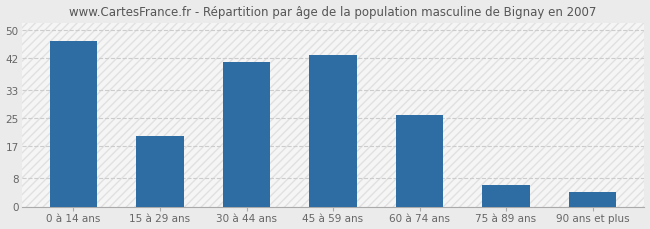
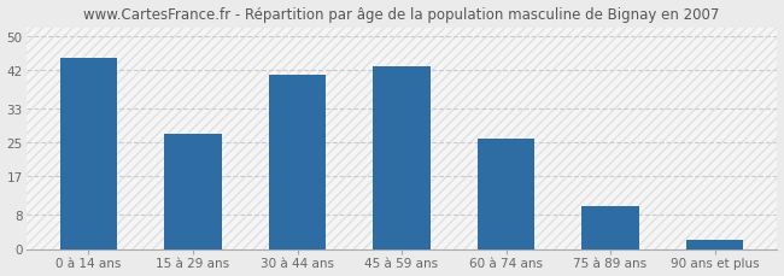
0 à 14 ans: 47 -> 45
15 à 29 ans: 20 -> 27
75 à 89 ans: 6 -> 10
90 ans et plus: 4 -> 2
